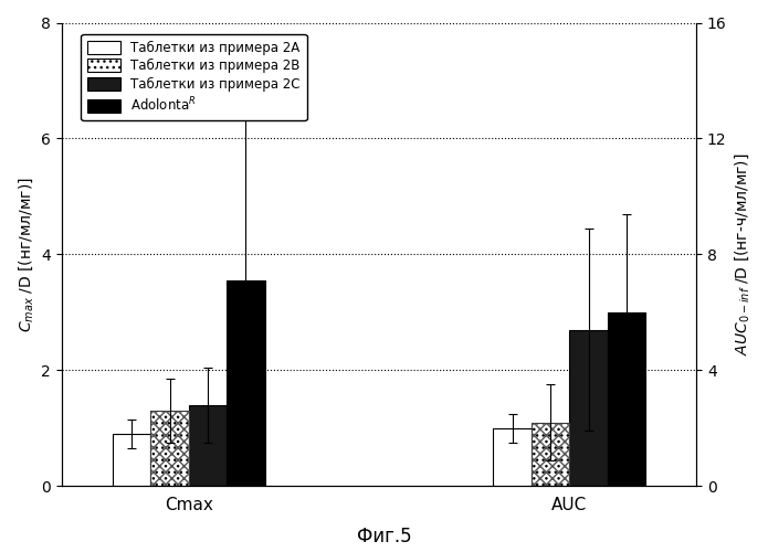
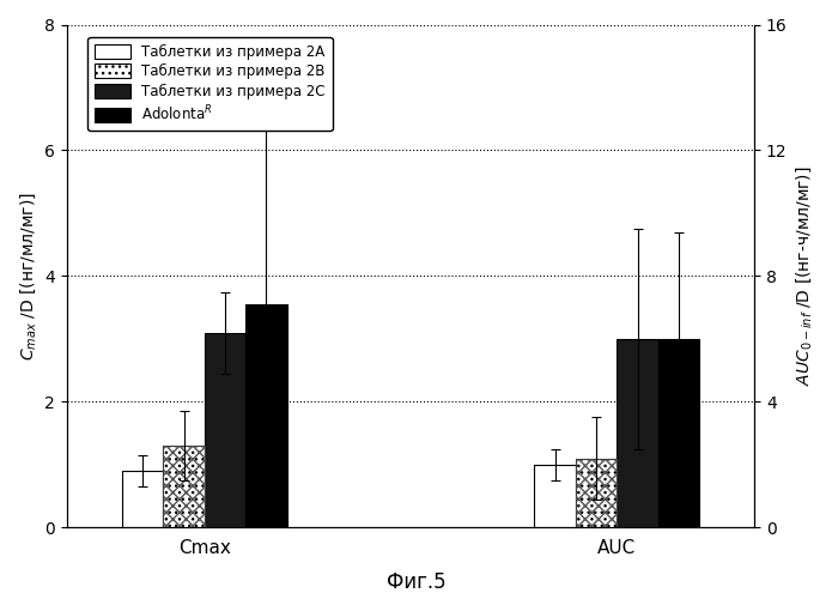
Таблетки из примера 2C/Cmax: 1.4 -> 3.1
Таблетки из примера 2C/AUC: 2.7 -> 3.0
